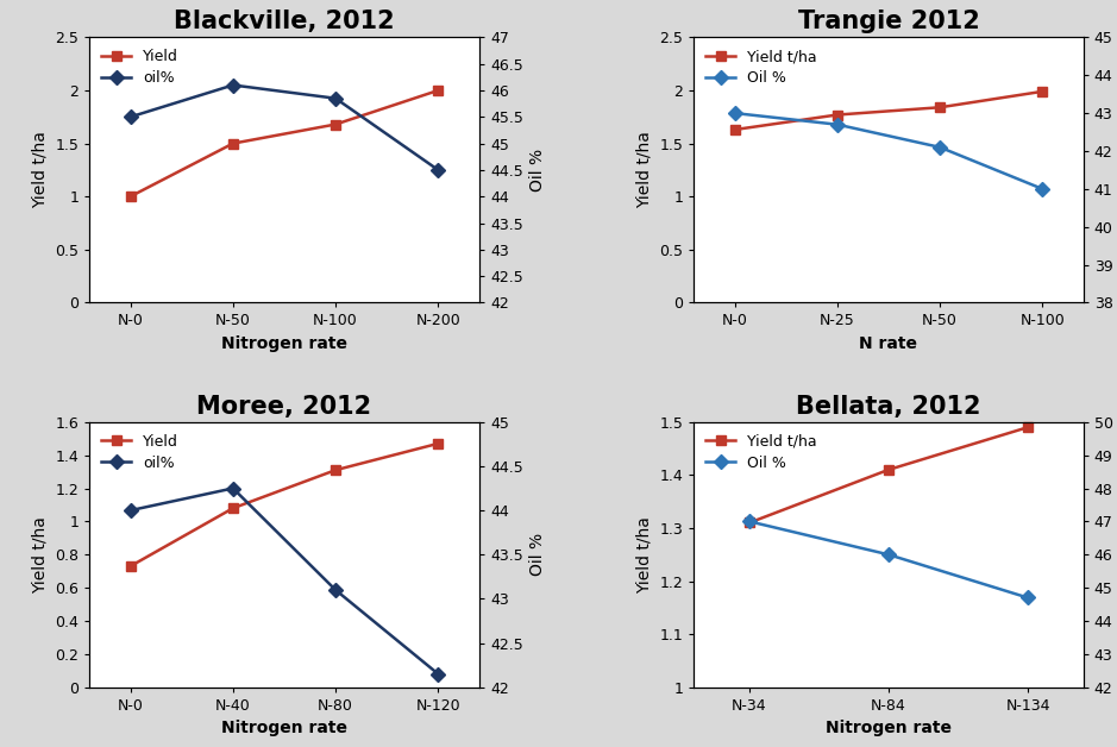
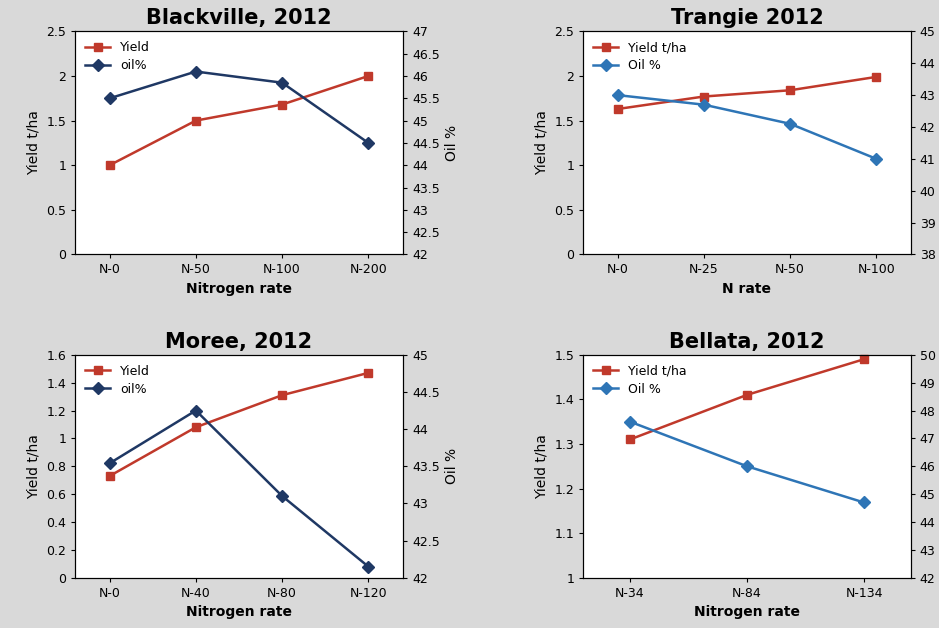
Moree, 2012/oil%/N-0: 44.00 -> 43.54
Bellata, 2012/Oil %/N-34: 47.0 -> 47.6
